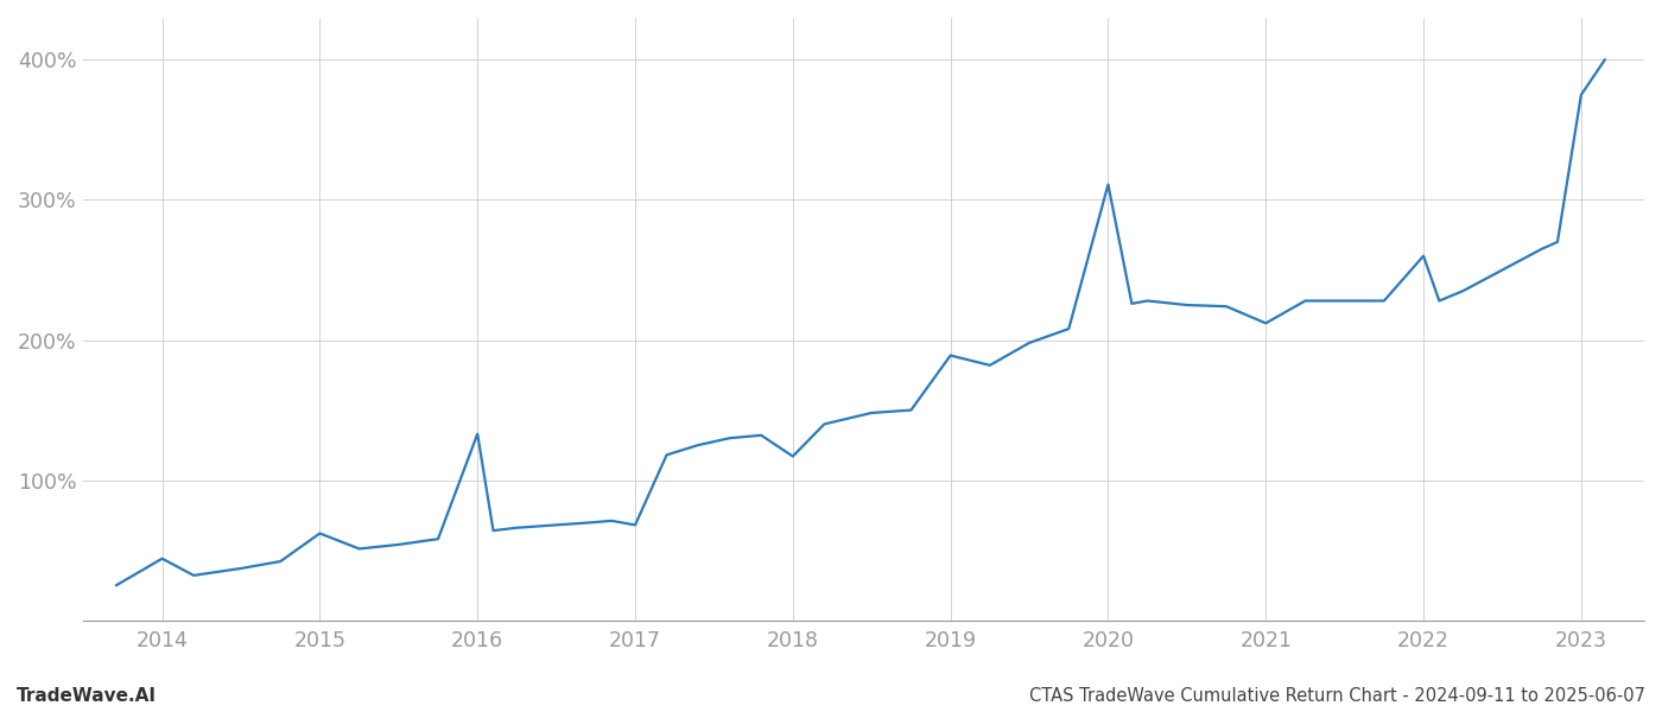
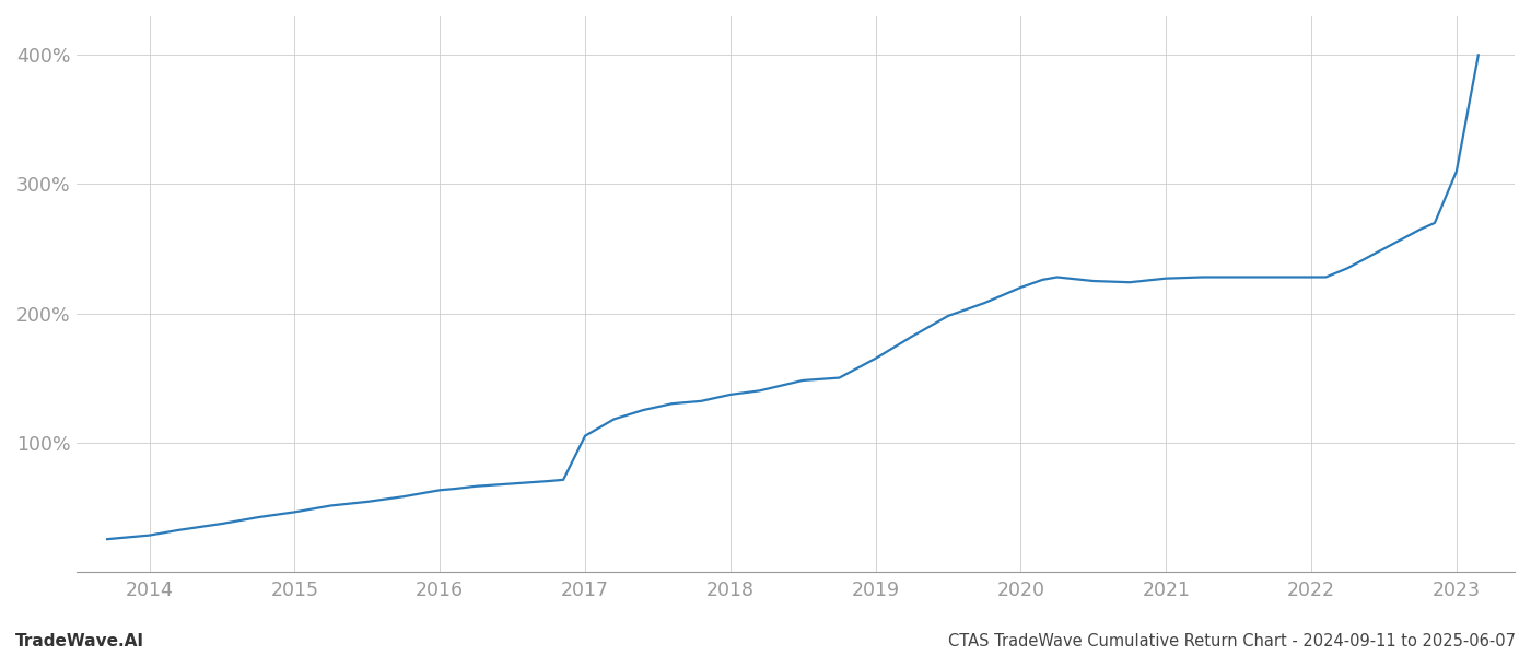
2014: 44% -> 28%
2015: 62% -> 46%
2016: 133% -> 63%
2017: 68% -> 105%
2018: 117% -> 137%
2019: 189% -> 165%
2020: 311% -> 220%
2021: 212% -> 227%
2022: 260% -> 228%
2023: 375% -> 310%
